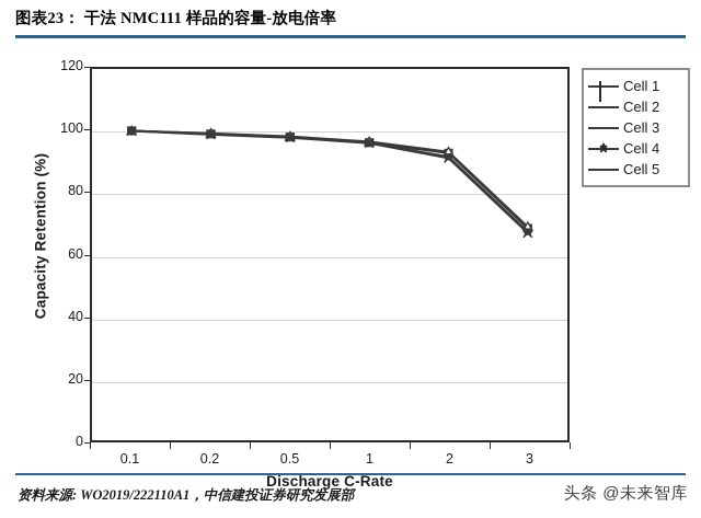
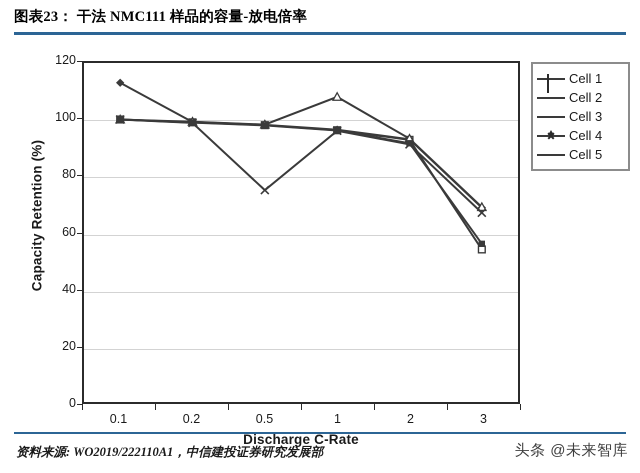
Cell 2/0.1: 100 -> 113
Cell 4/0.5: 98 -> 75
Cell 3/1: 96 -> 108
Cell 1/3: 68 -> 54
Cell 5/3: 67 -> 56
